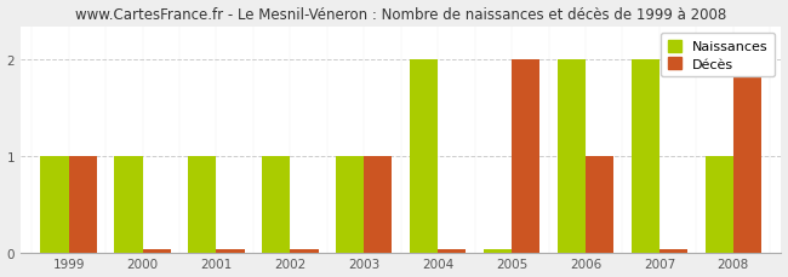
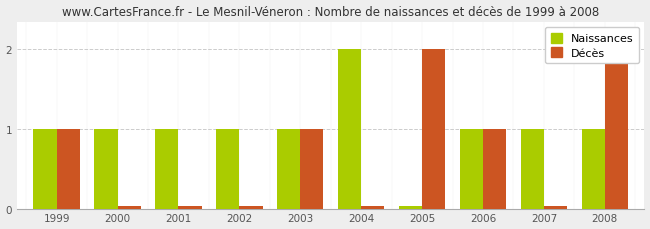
Naissances/2006: 2 -> 1
Naissances/2007: 2 -> 1
